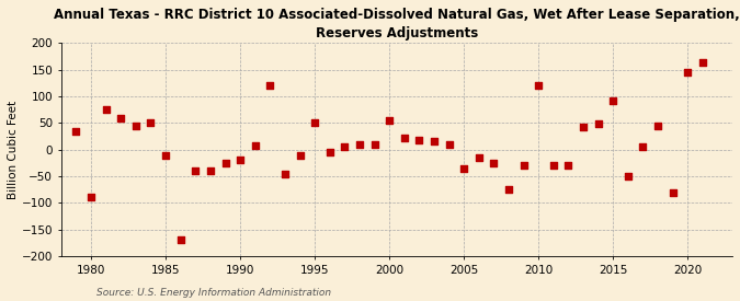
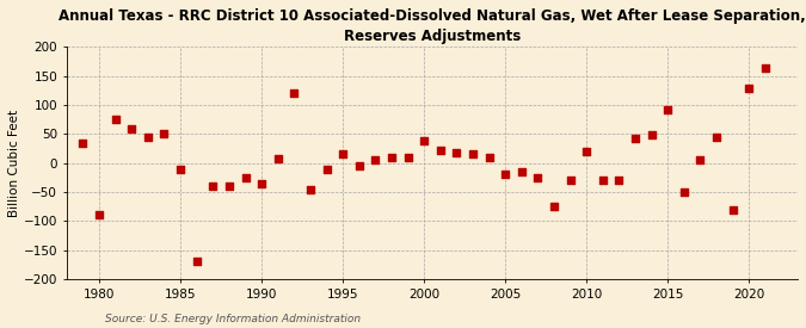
1990: -20 -> -35
1995: 50 -> 15
2000: 55 -> 38
2005: -35 -> -20
2010: 120 -> 20
2020: 145 -> 130
